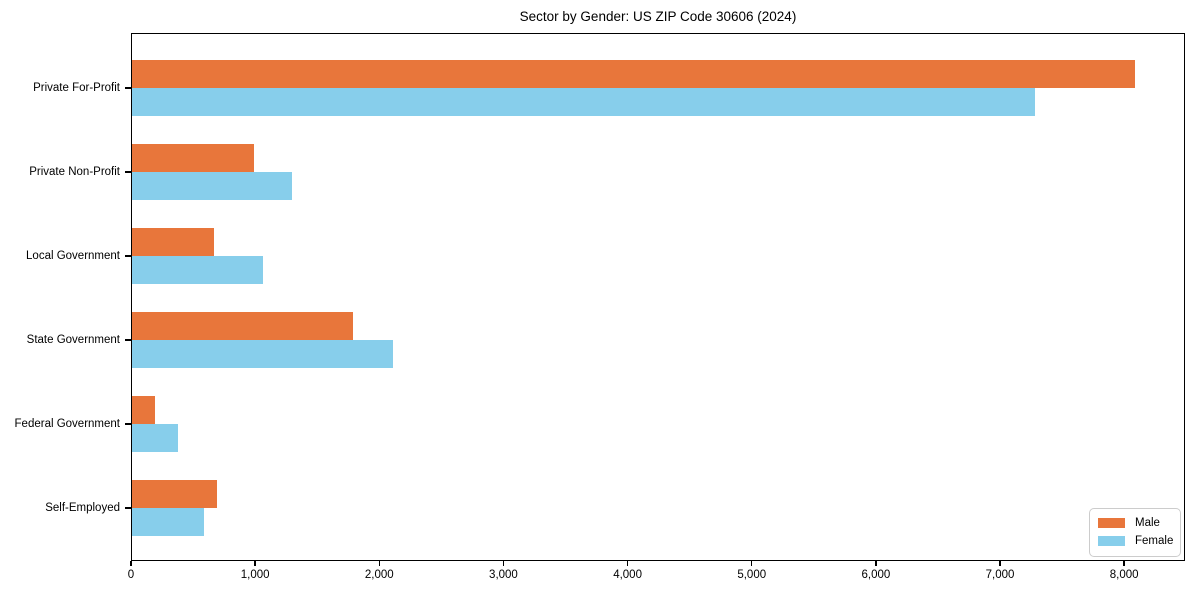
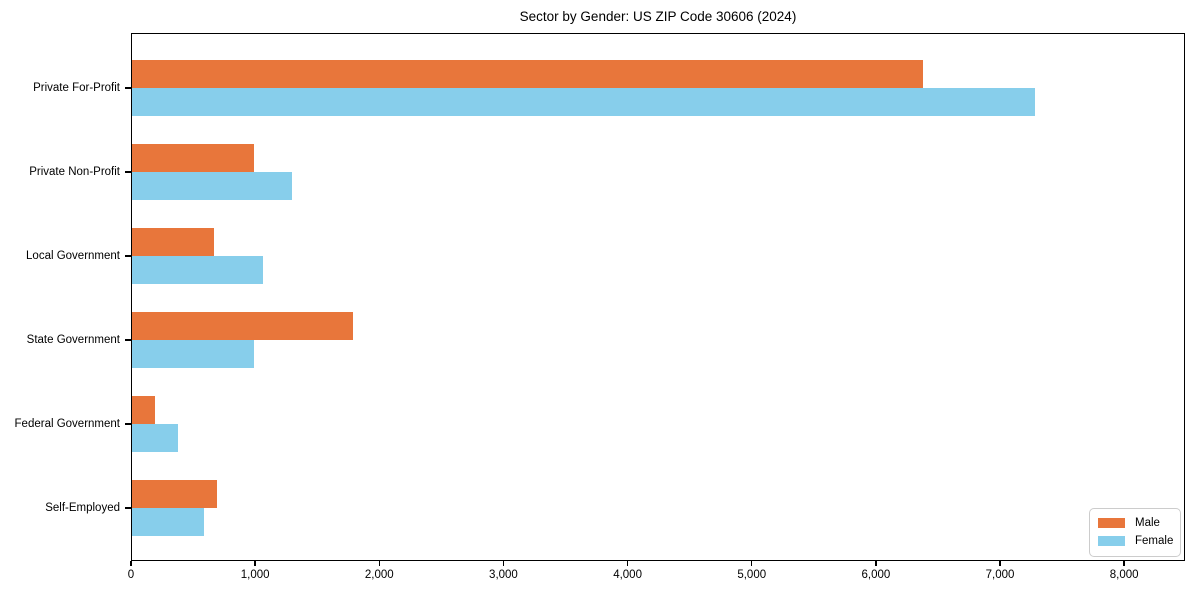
Male/Private For-Profit: 8090 -> 6380
Female/State Government: 2110 -> 990
